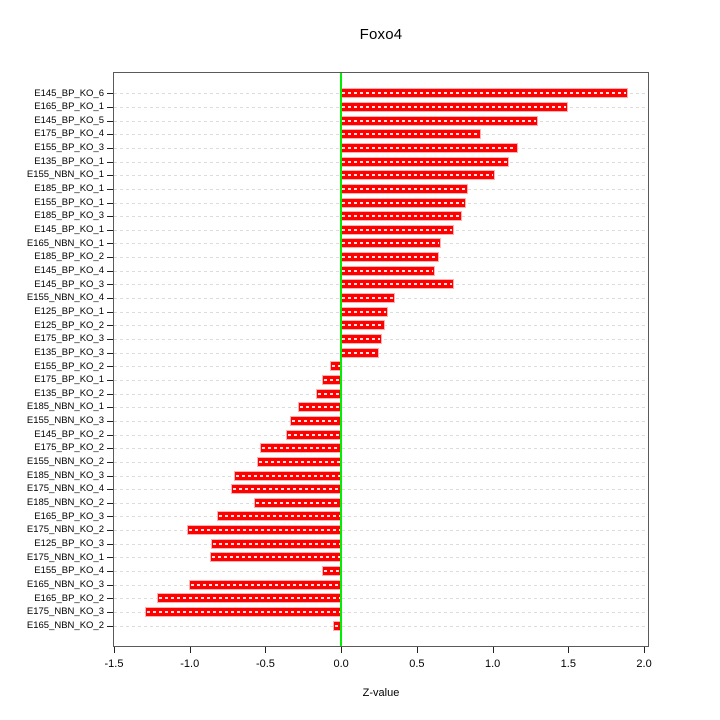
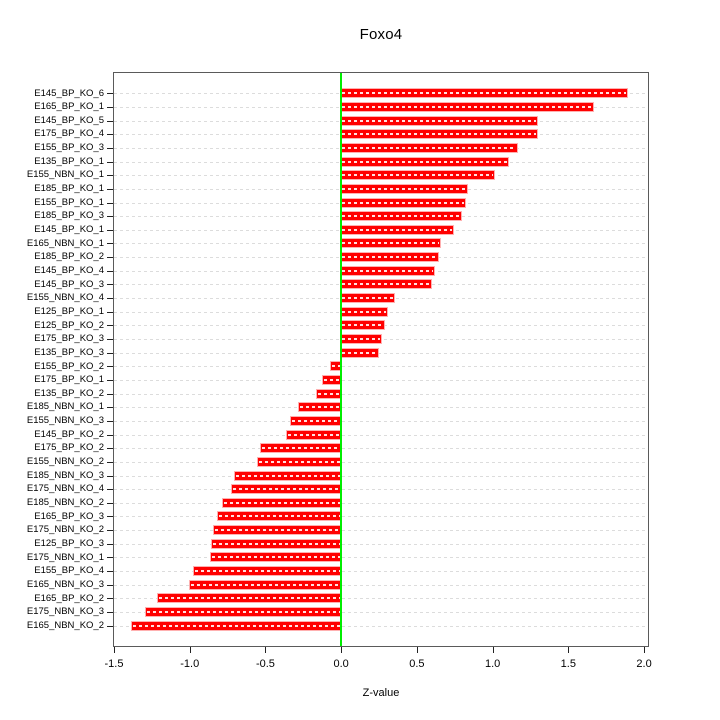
E165_BP_KO_1: 1.49 -> 1.66
E175_BP_KO_4: 0.92 -> 1.29
E145_BP_KO_3: 0.74 -> 0.59
E185_NBN_KO_2: -0.57 -> -0.78
E175_NBN_KO_2: -1.01 -> -0.84
E155_BP_KO_4: -0.12 -> -0.97
E165_NBN_KO_2: -0.05 -> -1.38
